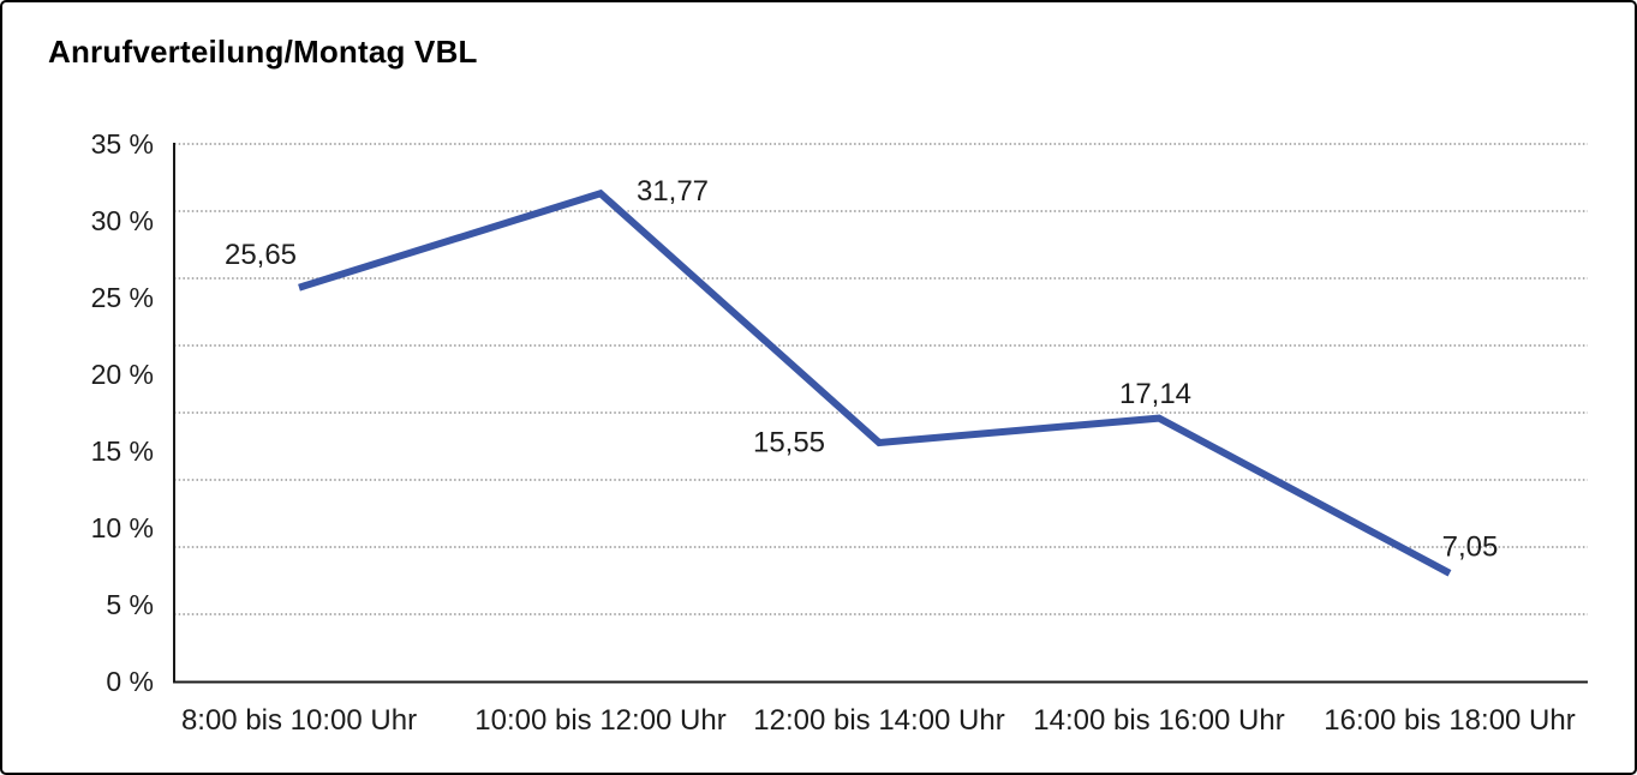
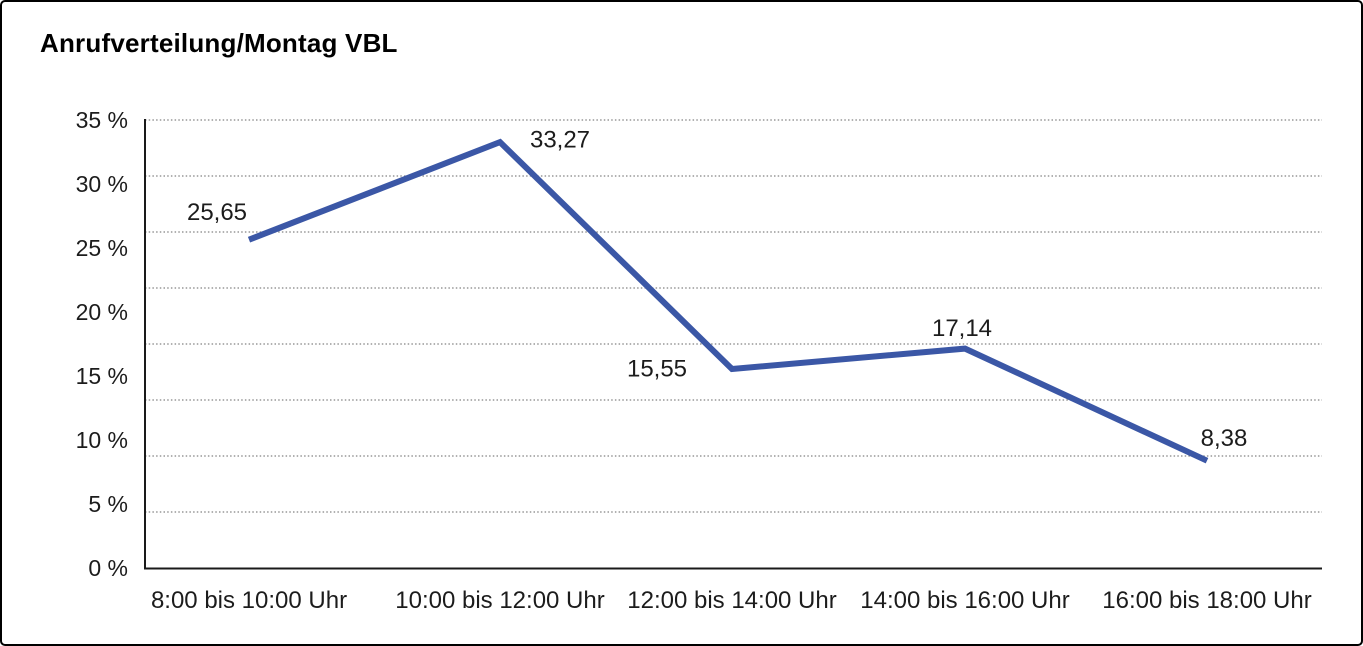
10:00 bis 12:00 Uhr: 31,77 -> 33,27
16:00 bis 18:00 Uhr: 7,05 -> 8,38
